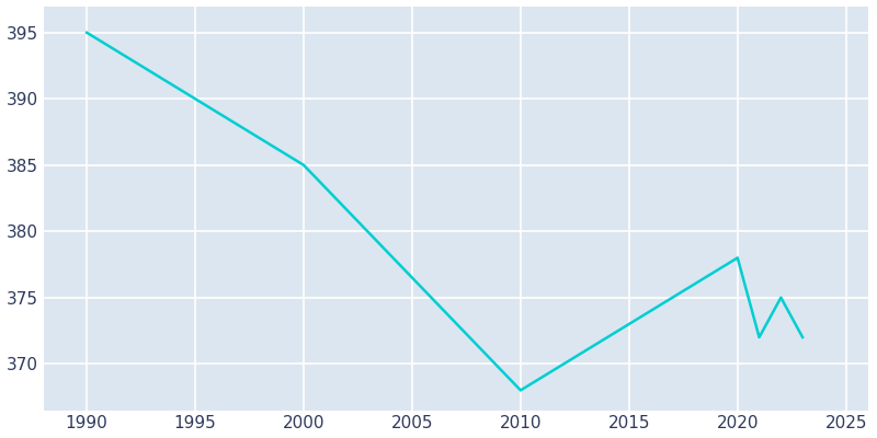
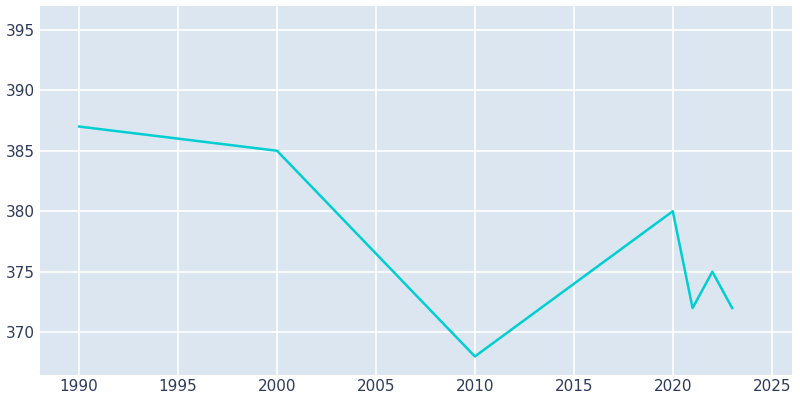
1990: 395 -> 387
2020: 378 -> 380
